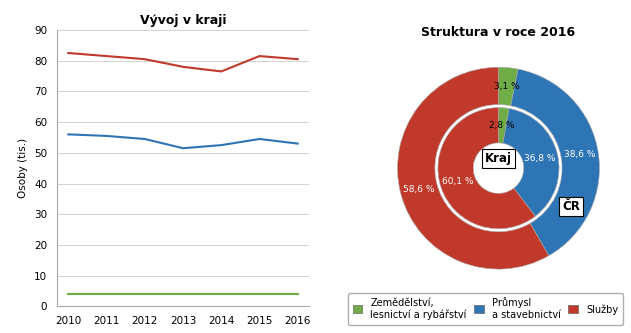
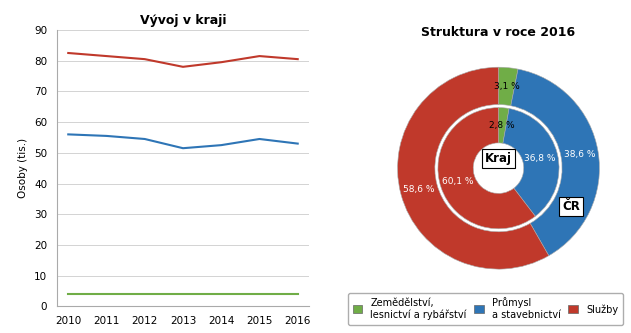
Služby/2014: 76.5 -> 79.5
